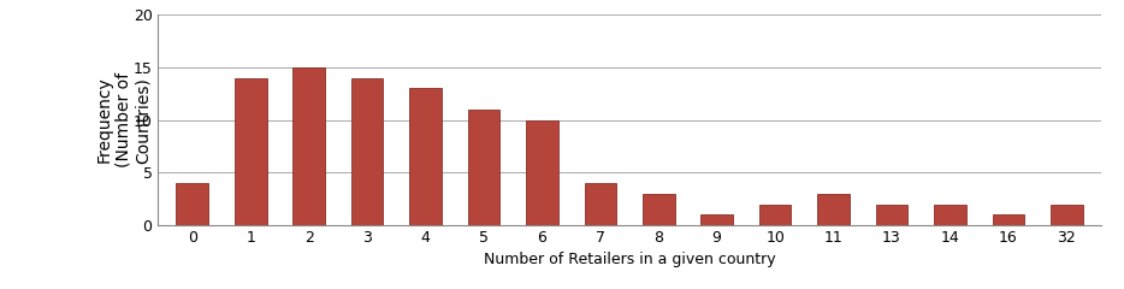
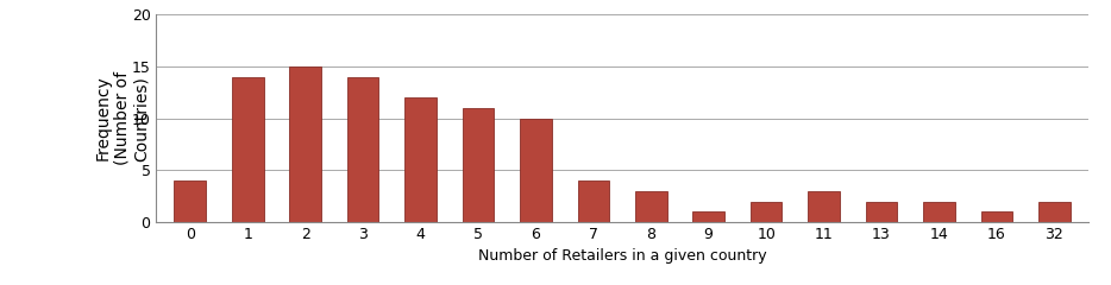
4: 13 -> 12
